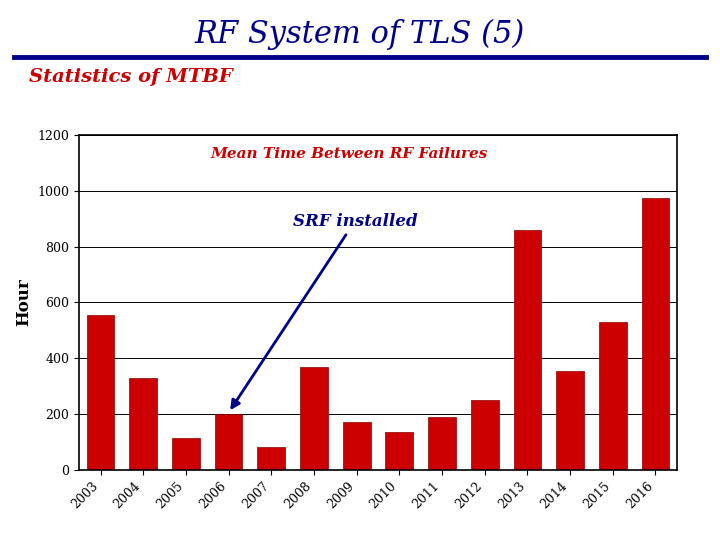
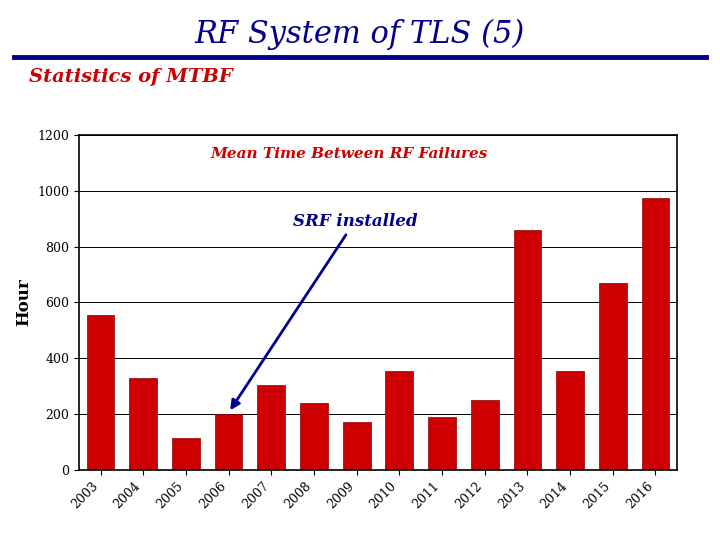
2007: 80 -> 305
2008: 370 -> 240
2010: 135 -> 355
2015: 530 -> 670
